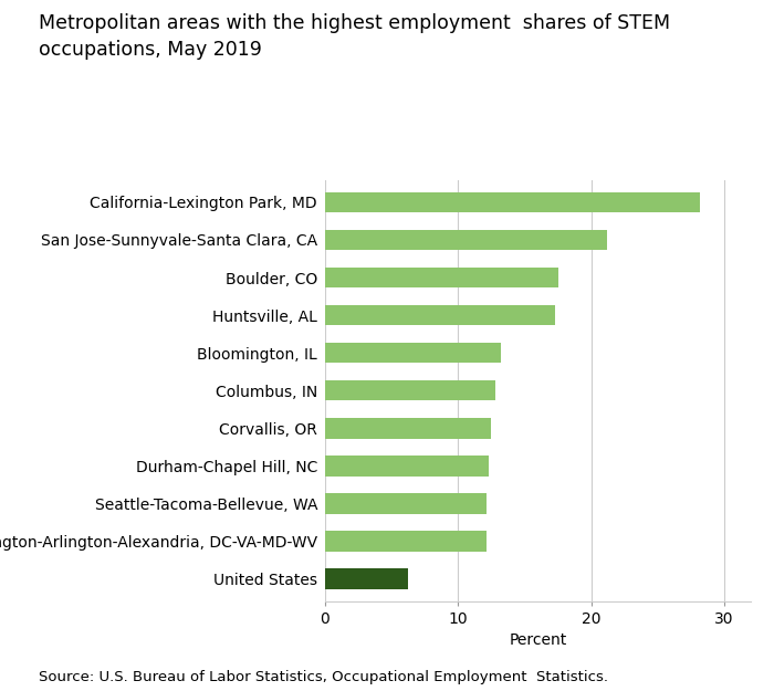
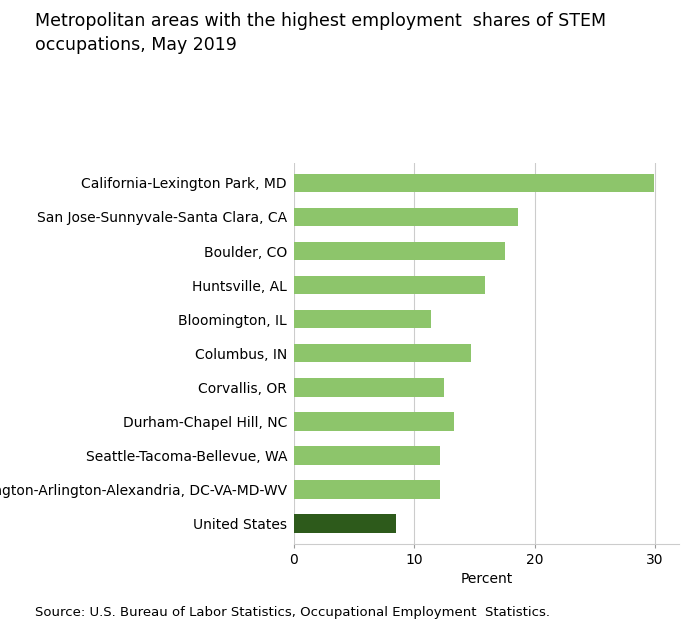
California-Lexington Park, MD: 28.2 -> 29.9
San Jose-Sunnyvale-Santa Clara, CA: 21.2 -> 18.6
Huntsville, AL: 17.3 -> 15.9
Bloomington, IL: 13.2 -> 11.4
Columbus, IN: 12.8 -> 14.7
Durham-Chapel Hill, NC: 12.3 -> 13.3
United States: 6.2 -> 8.5
